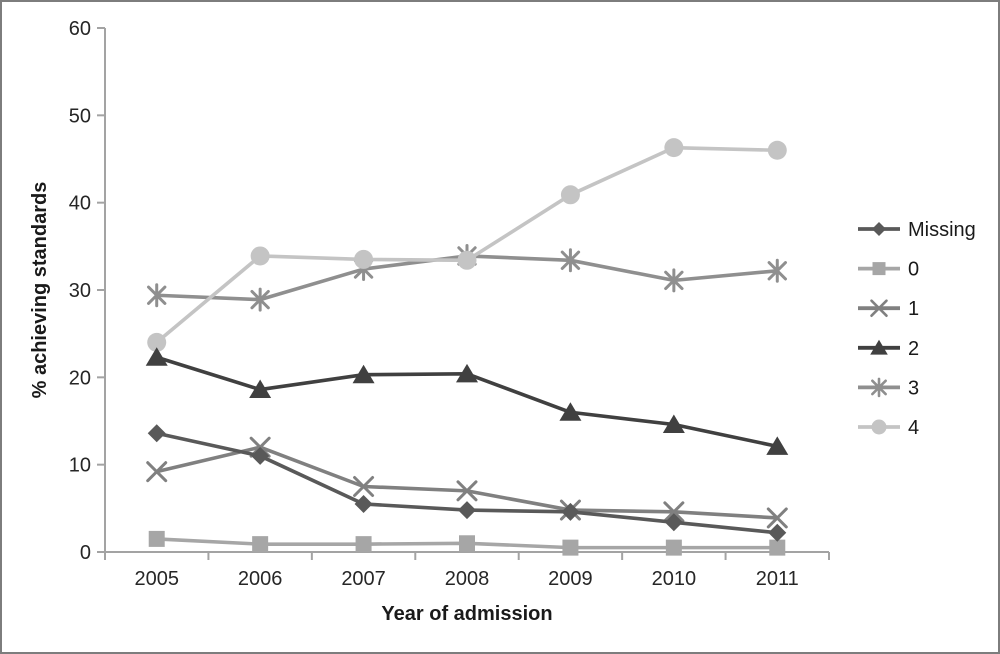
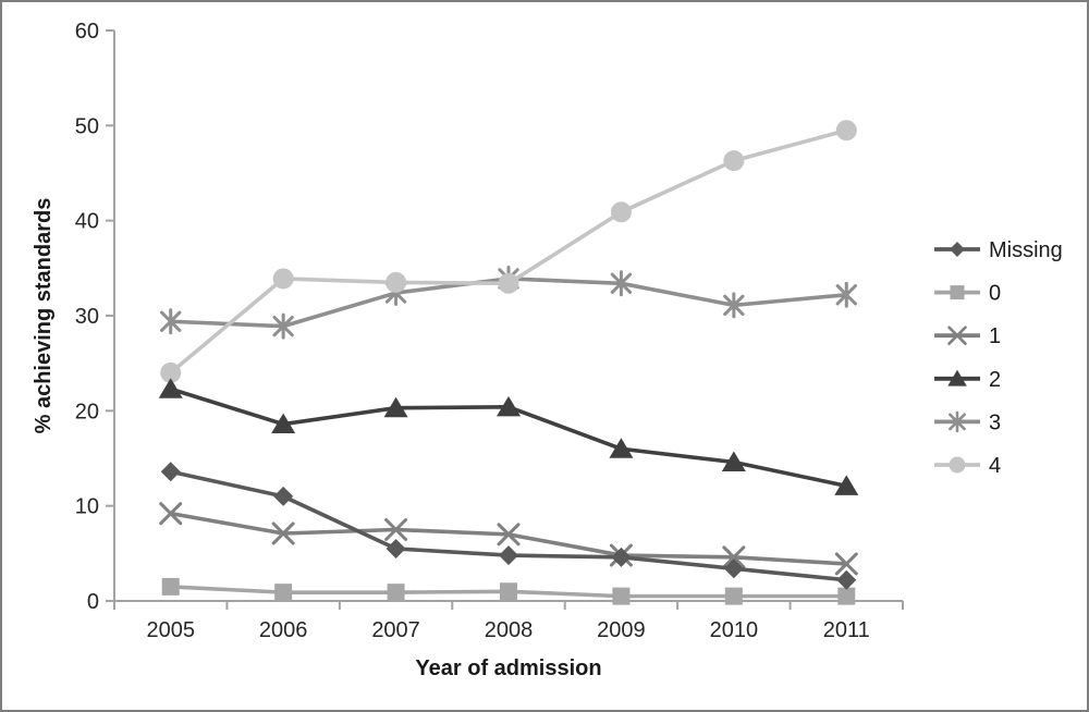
1/2006: 12 -> 7
4/2011: 46 -> 50
